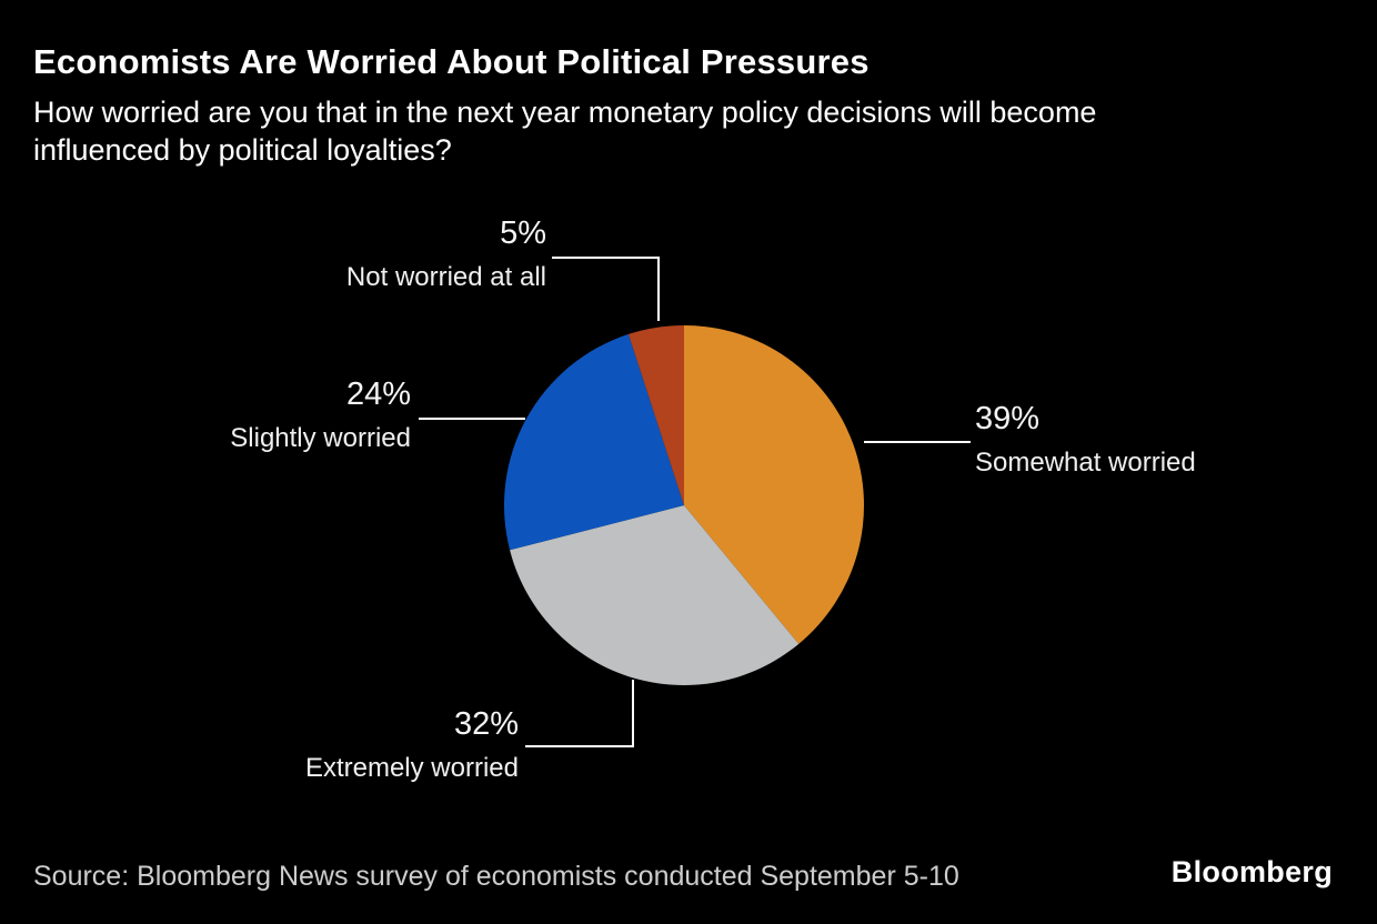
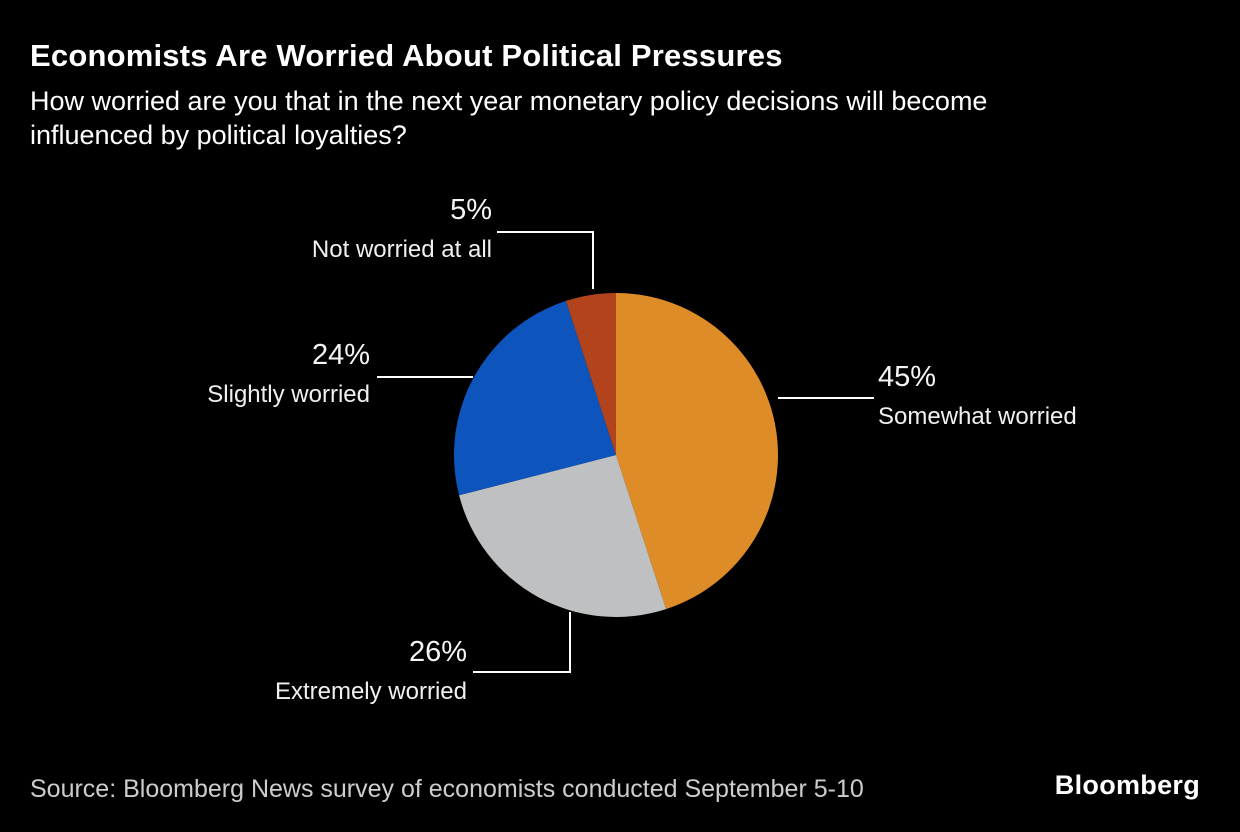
Somewhat worried: 39% -> 45%
Extremely worried: 32% -> 26%
